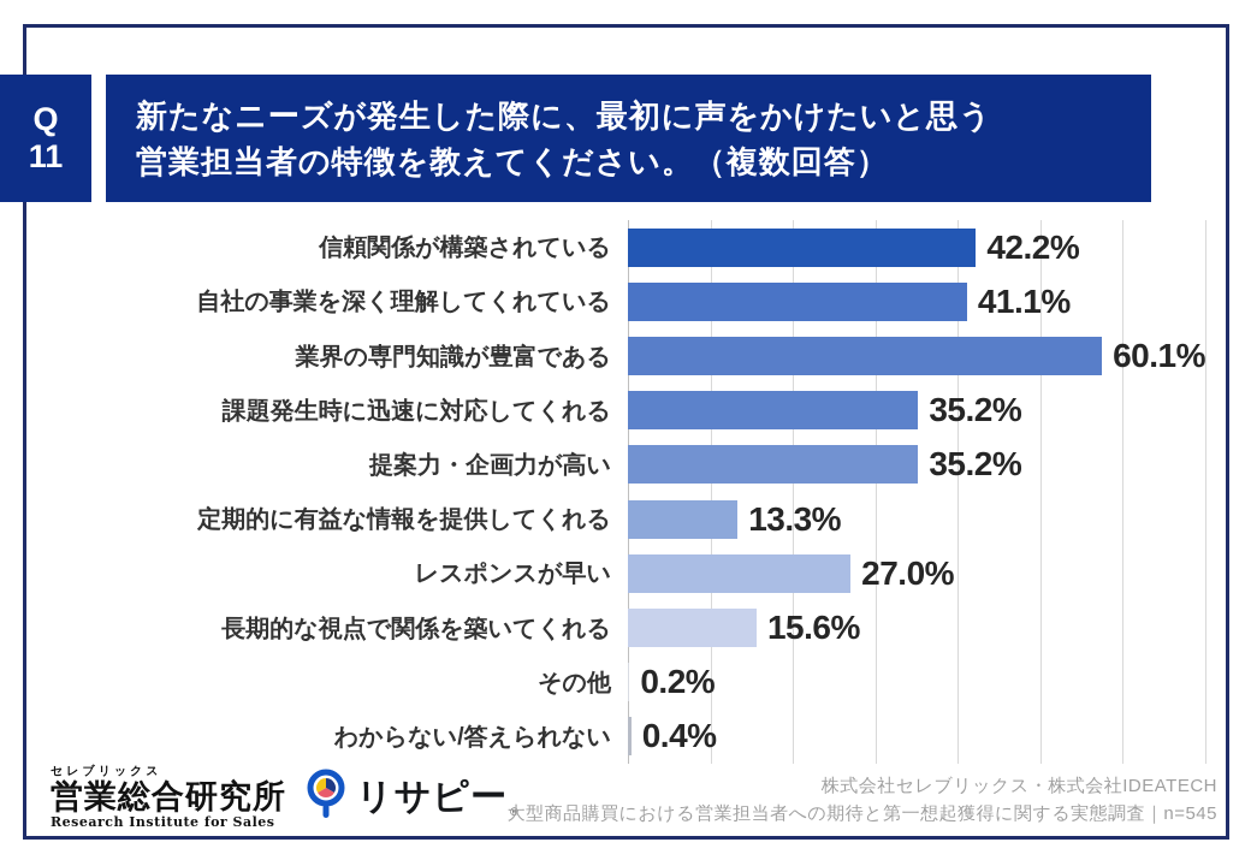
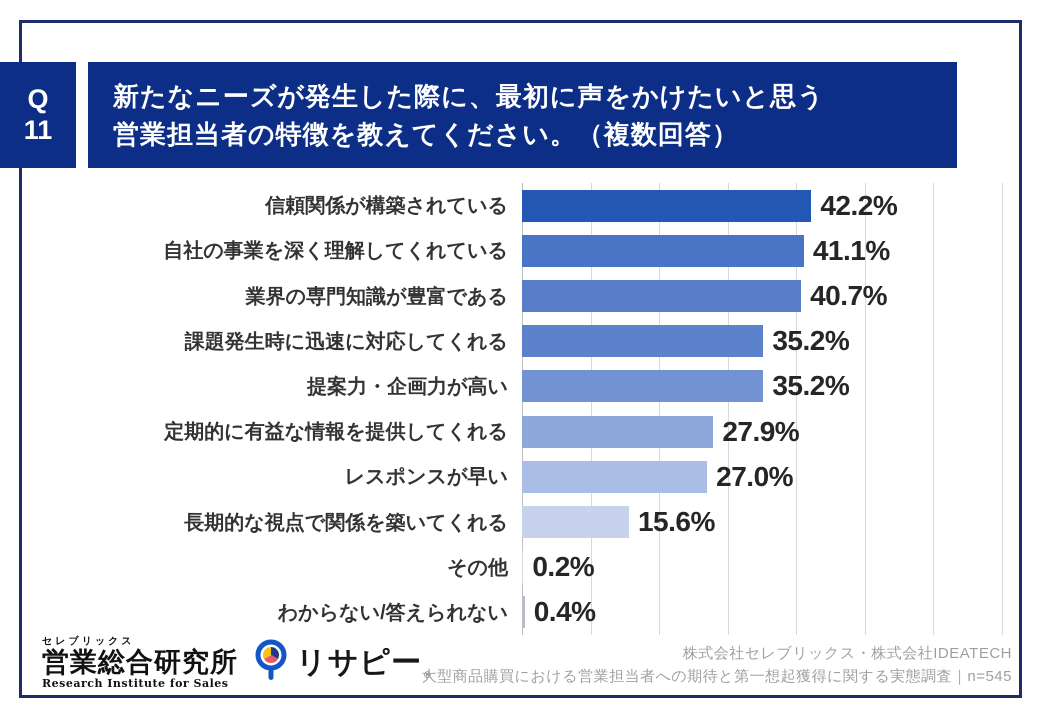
業界の専門知識が豊富である: 60.1% -> 40.7%
定期的に有益な情報を提供してくれる: 13.3% -> 27.9%
